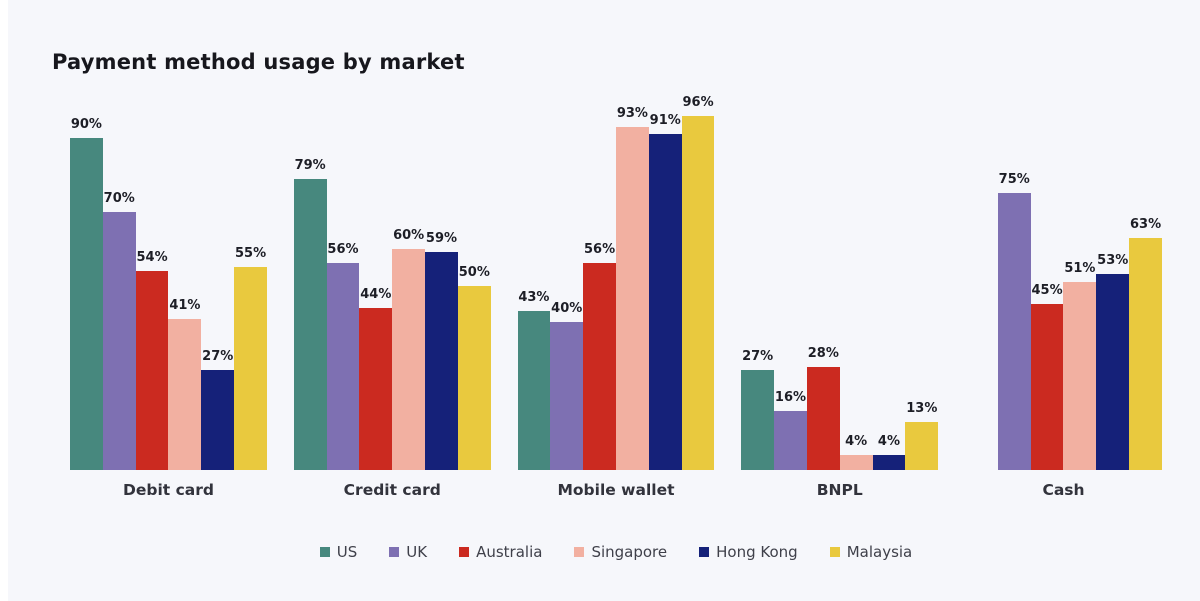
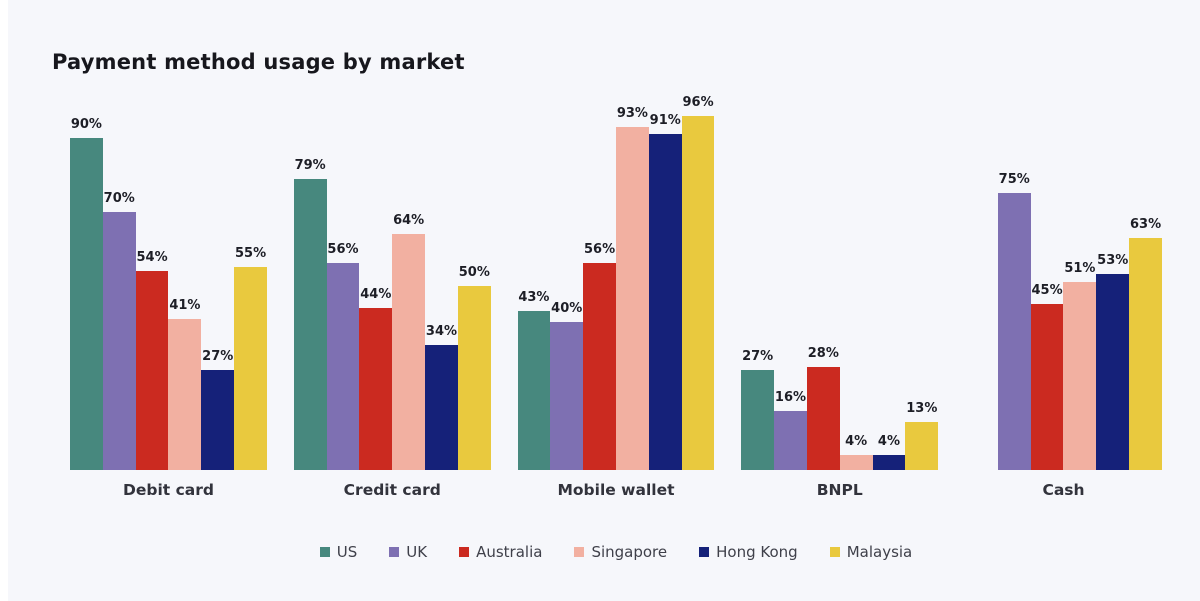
Singapore/Credit card: 60% -> 64%
Hong Kong/Credit card: 59% -> 34%
